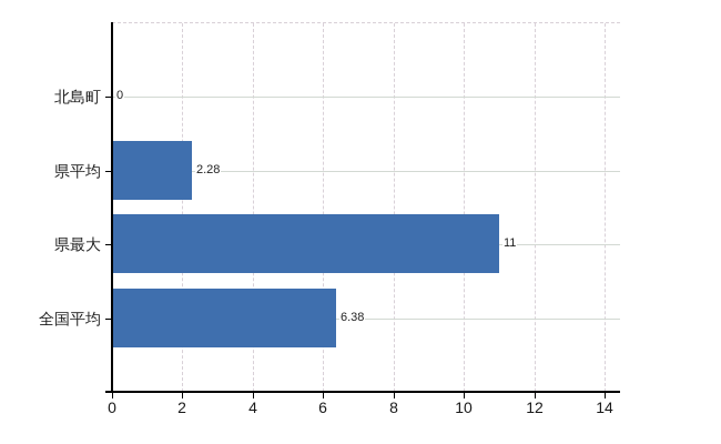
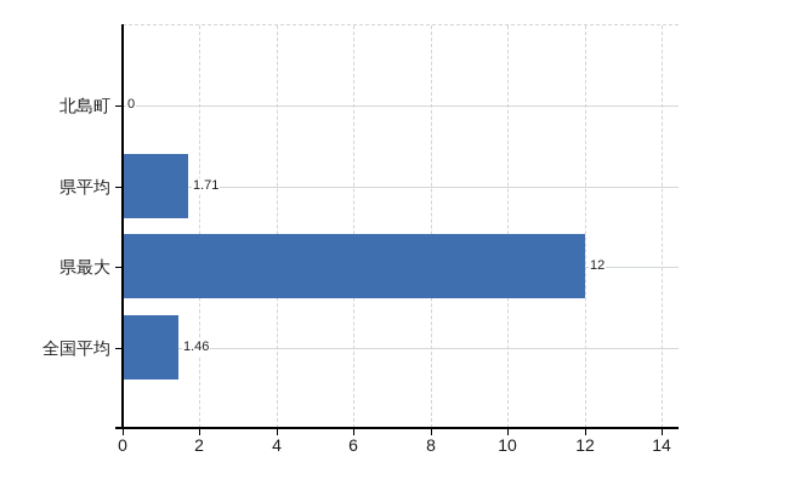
県平均: 2.28 -> 1.71
県最大: 11 -> 12
全国平均: 6.38 -> 1.46
